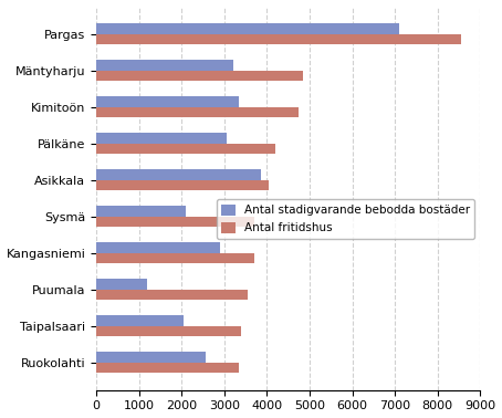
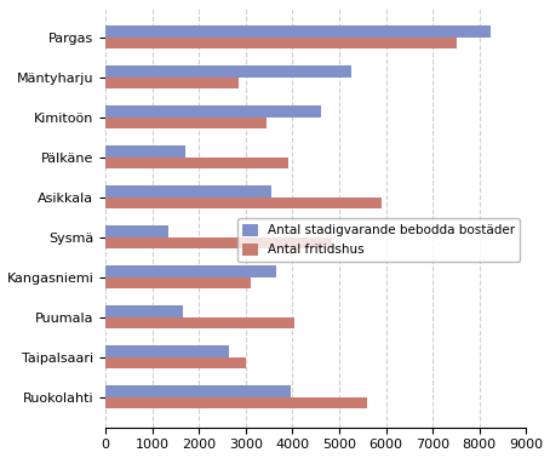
Antal stadigvarande bebodda bostäder/Pargas: 7100 -> 8250
Antal fritidshus/Pargas: 8550 -> 7500
Antal stadigvarande bebodda bostäder/Mäntyharju: 3200 -> 5250
Antal fritidshus/Mäntyharju: 4850 -> 2850
Antal stadigvarande bebodda bostäder/Kimitoön: 3350 -> 4600
Antal fritidshus/Kimitoön: 4750 -> 3450
Antal stadigvarande bebodda bostäder/Pälkäne: 3050 -> 1700
Antal fritidshus/Pälkäne: 4200 -> 3900
Antal stadigvarande bebodda bostäder/Asikkala: 3850 -> 3550
Antal fritidshus/Asikkala: 4050 -> 5900
Antal stadigvarande bebodda bostäder/Sysmä: 2100 -> 1350
Antal fritidshus/Sysmä: 3700 -> 4850
Antal stadigvarande bebodda bostäder/Kangasniemi: 2900 -> 3650
Antal fritidshus/Kangasniemi: 3700 -> 3100
Antal stadigvarande bebodda bostäder/Puumala: 1200 -> 1650
Antal fritidshus/Puumala: 3550 -> 4050
Antal stadigvarande bebodda bostäder/Taipalsaari: 2050 -> 2650
Antal fritidshus/Taipalsaari: 3400 -> 3000
Antal stadigvarande bebodda bostäder/Ruokolahti: 2550 -> 3950
Antal fritidshus/Ruokolahti: 3350 -> 5600
